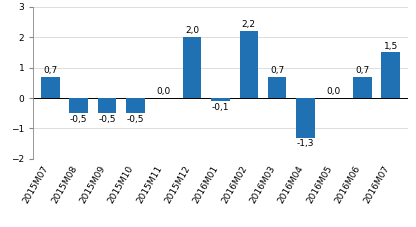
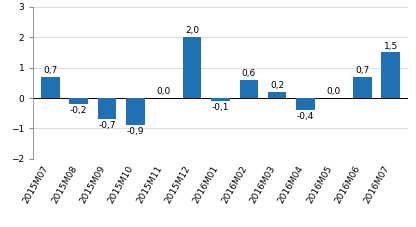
2015M08: -0,5 -> -0,2
2015M09: -0,5 -> -0,7
2015M10: -0,5 -> -0,9
2016M02: 2,2 -> 0,6
2016M03: 0,7 -> 0,2
2016M04: -1,3 -> -0,4
